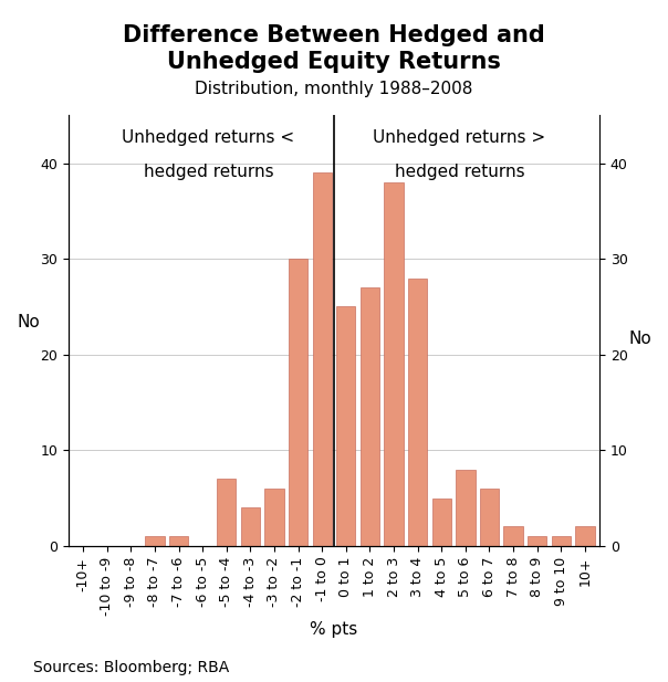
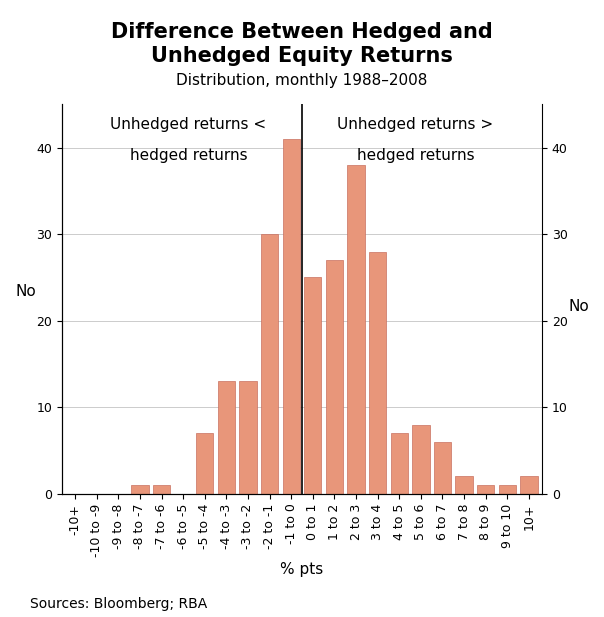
-4 to -3: 4 -> 13
-3 to -2: 6 -> 13
-1 to 0: 39 -> 41
4 to 5: 5 -> 7
